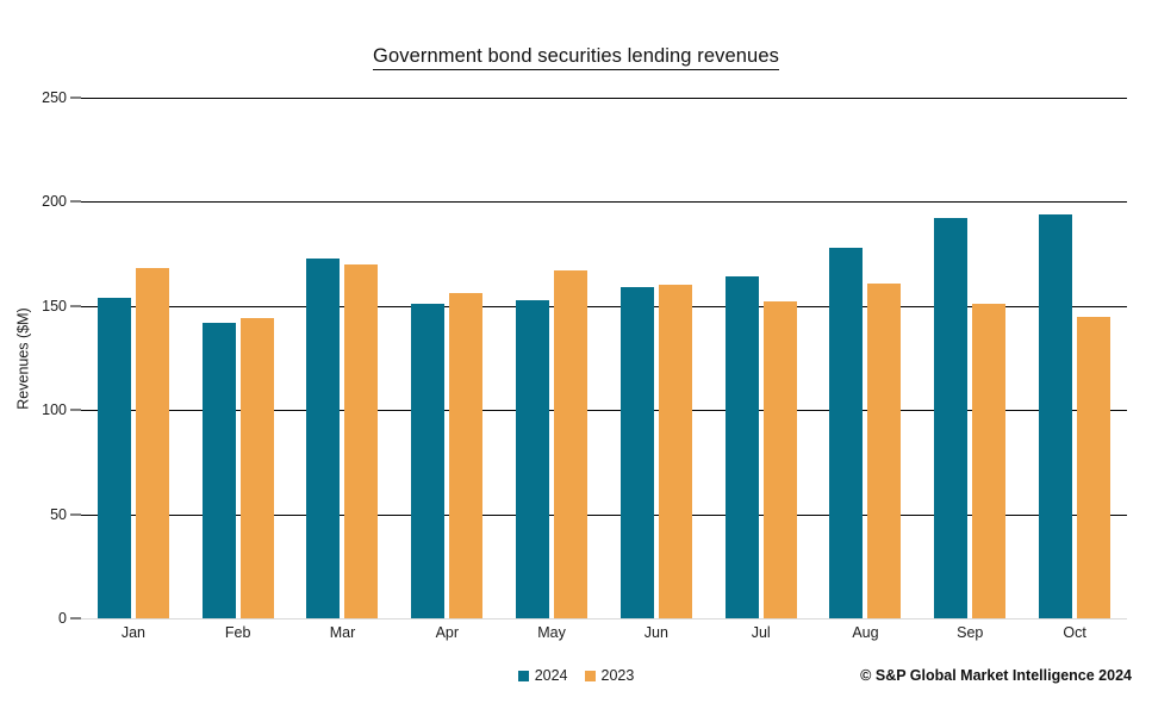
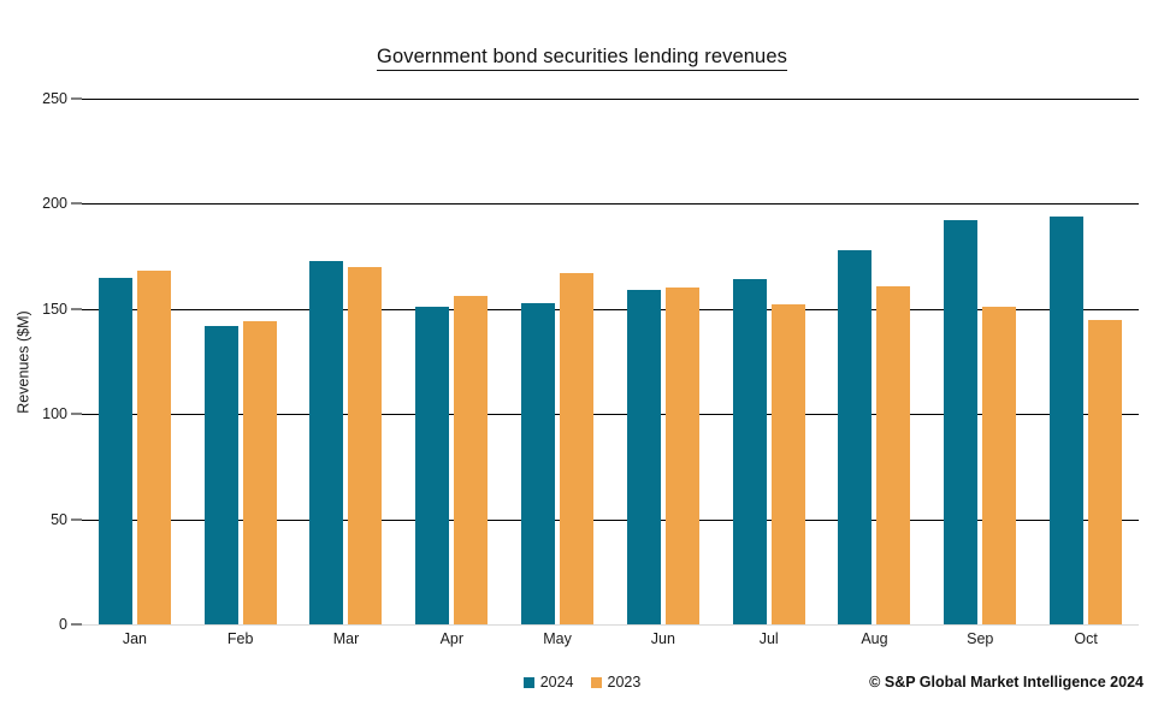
2024/Jan: 154 -> 165
